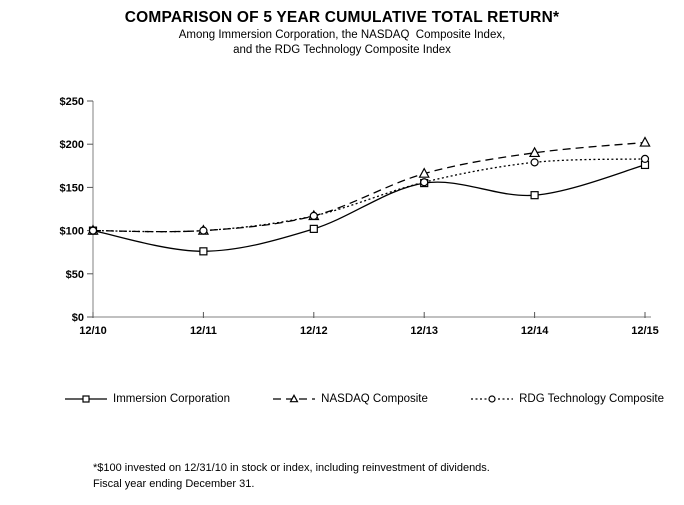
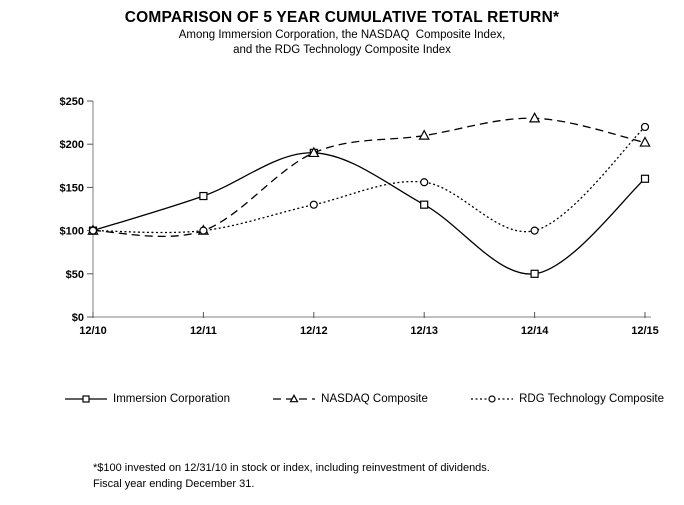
Immersion Corporation/12/11: $80 -> $140
Immersion Corporation/12/12: $100 -> $190
NASDAQ Composite/12/12: $120 -> $190
RDG Technology Composite/12/12: $120 -> $130
Immersion Corporation/12/13: $160 -> $130
NASDAQ Composite/12/13: $170 -> $210
Immersion Corporation/12/14: $140 -> $50
NASDAQ Composite/12/14: $190 -> $230
RDG Technology Composite/12/14: $180 -> $100
Immersion Corporation/12/15: $180 -> $160
RDG Technology Composite/12/15: $180 -> $220
